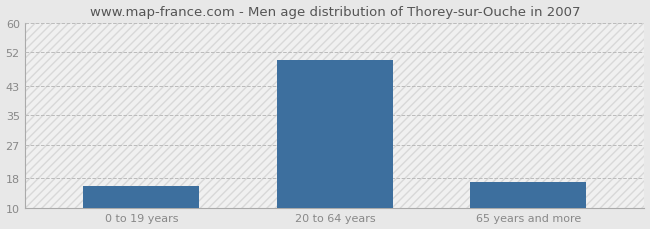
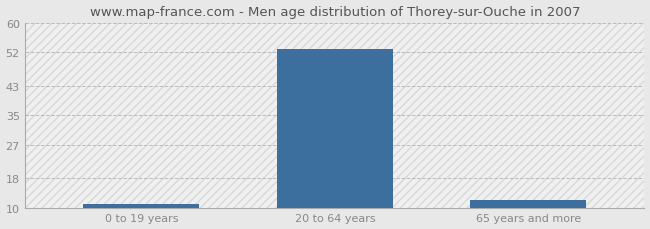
0 to 19 years: 16 -> 11
20 to 64 years: 50 -> 53
65 years and more: 17 -> 12
